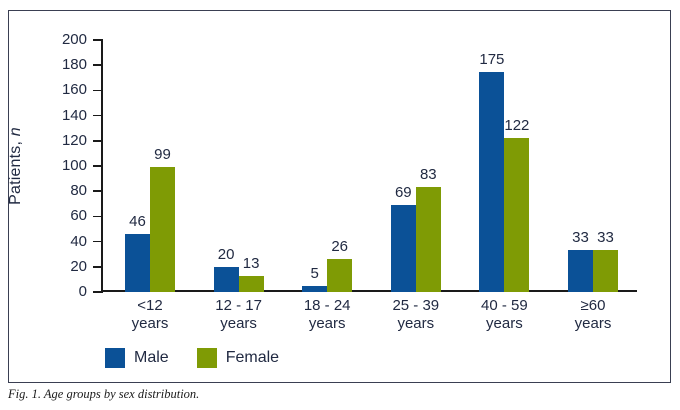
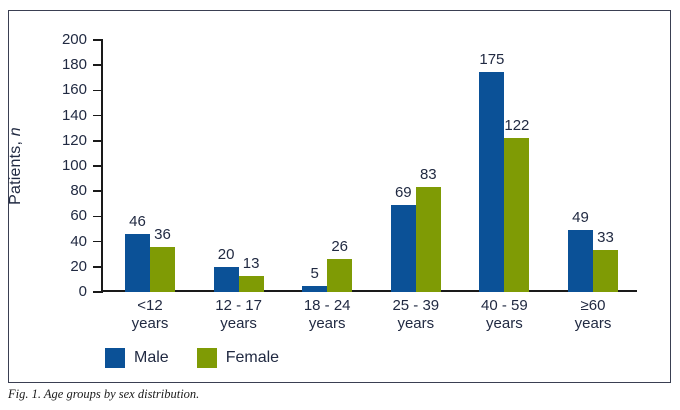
Female/<12 years: 99 -> 36
Male/≥60 years: 33 -> 49
